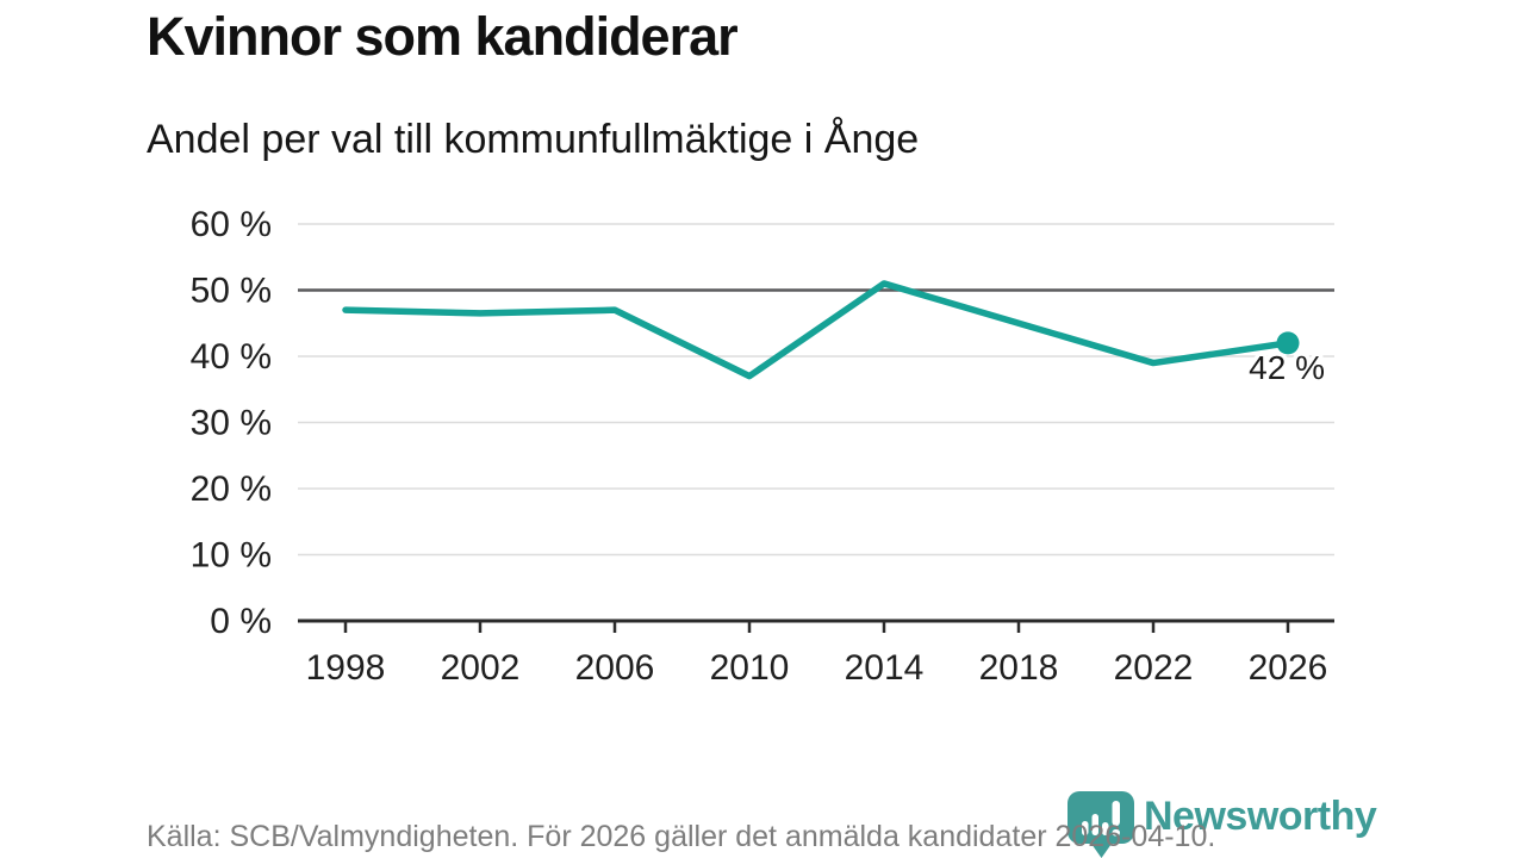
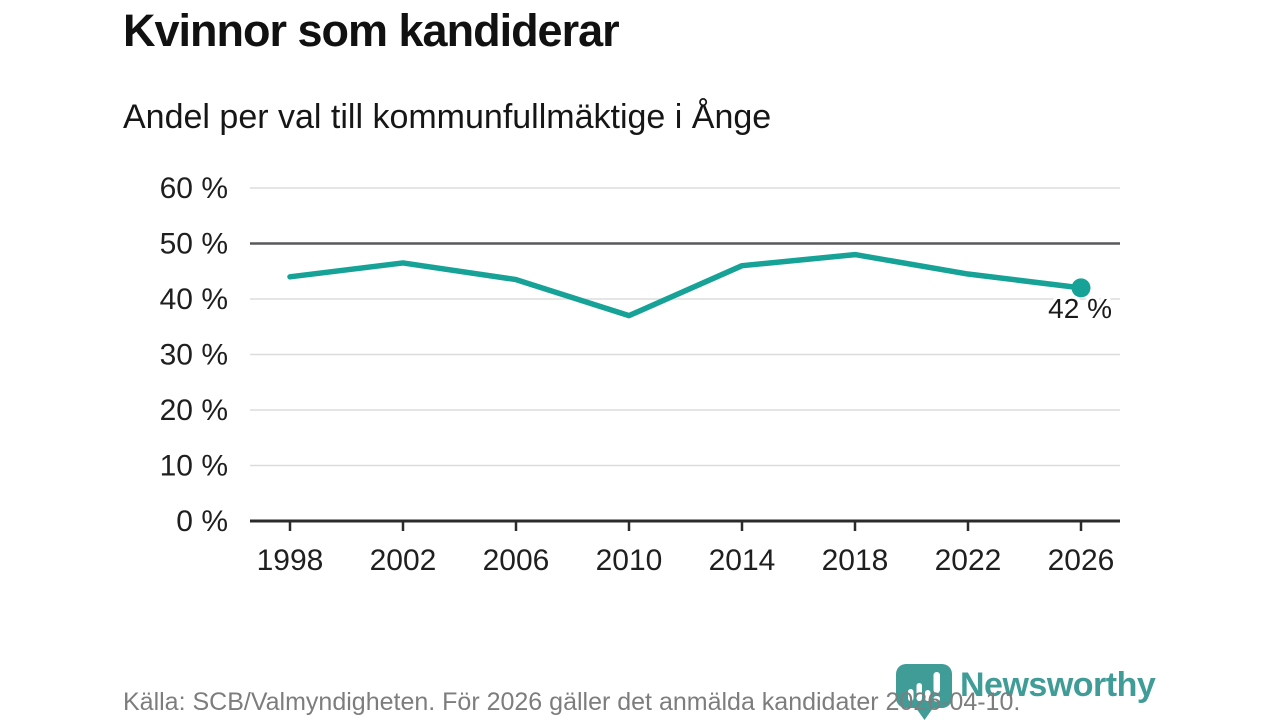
1998: 47% -> 44%
2006: 47% -> 44%
2014: 51% -> 46%
2018: 45% -> 48%
2022: 39% -> 44%
